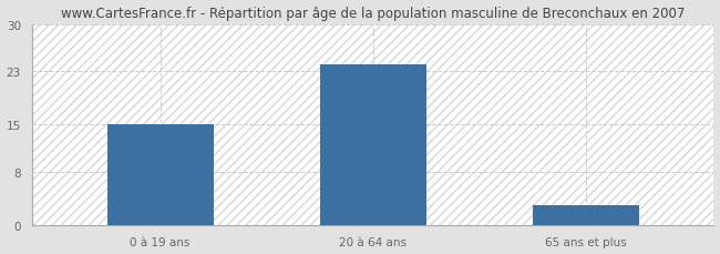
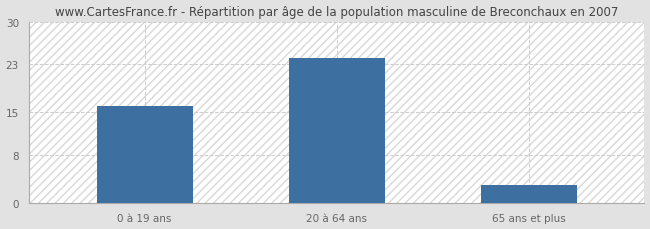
0 à 19 ans: 15 -> 16
